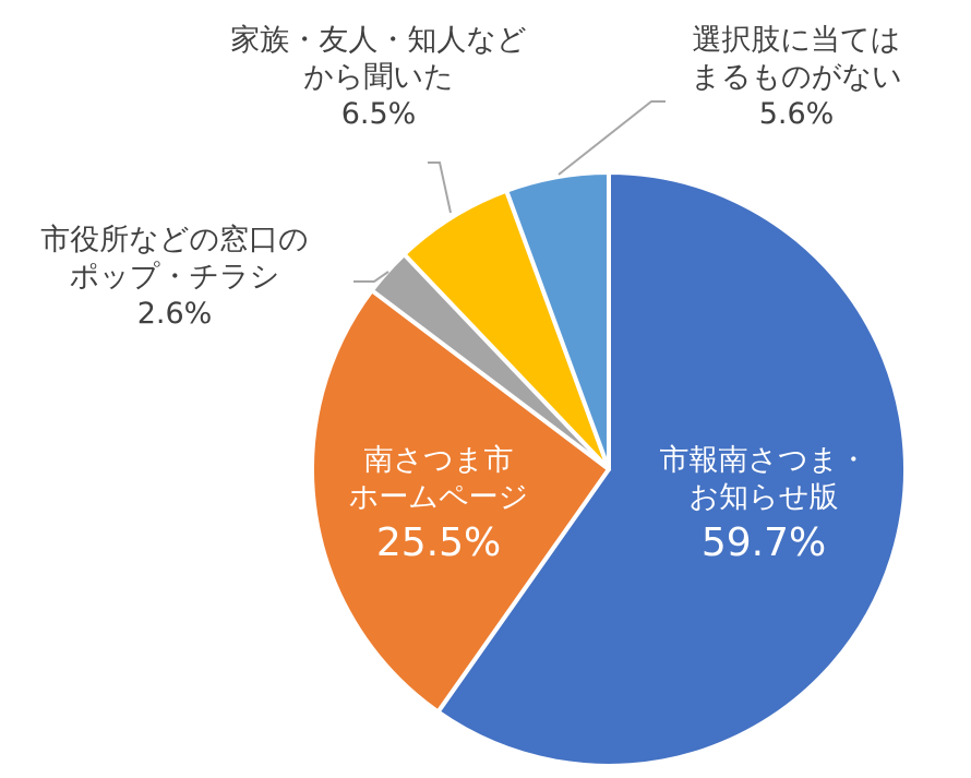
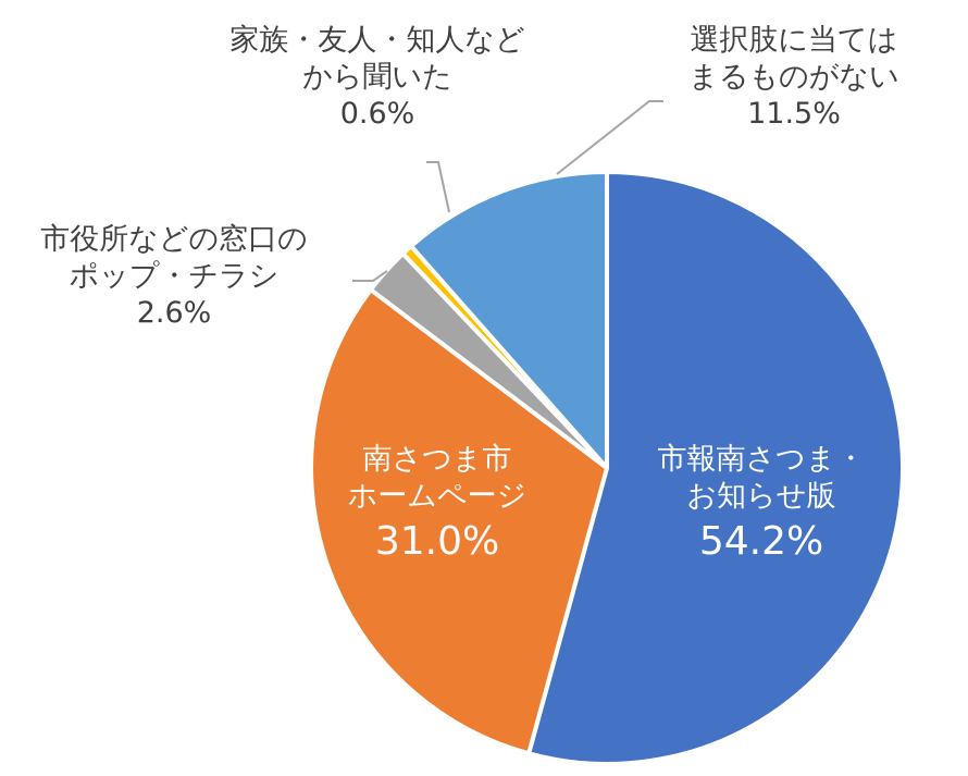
市報南さつま・お知らせ版: 59.7% -> 54.2%
南さつま市ホームページ: 25.5% -> 31.0%
家族・友人・知人などから聞いた: 6.5% -> 0.6%
選択肢に当てはまるものがない: 5.6% -> 11.5%
